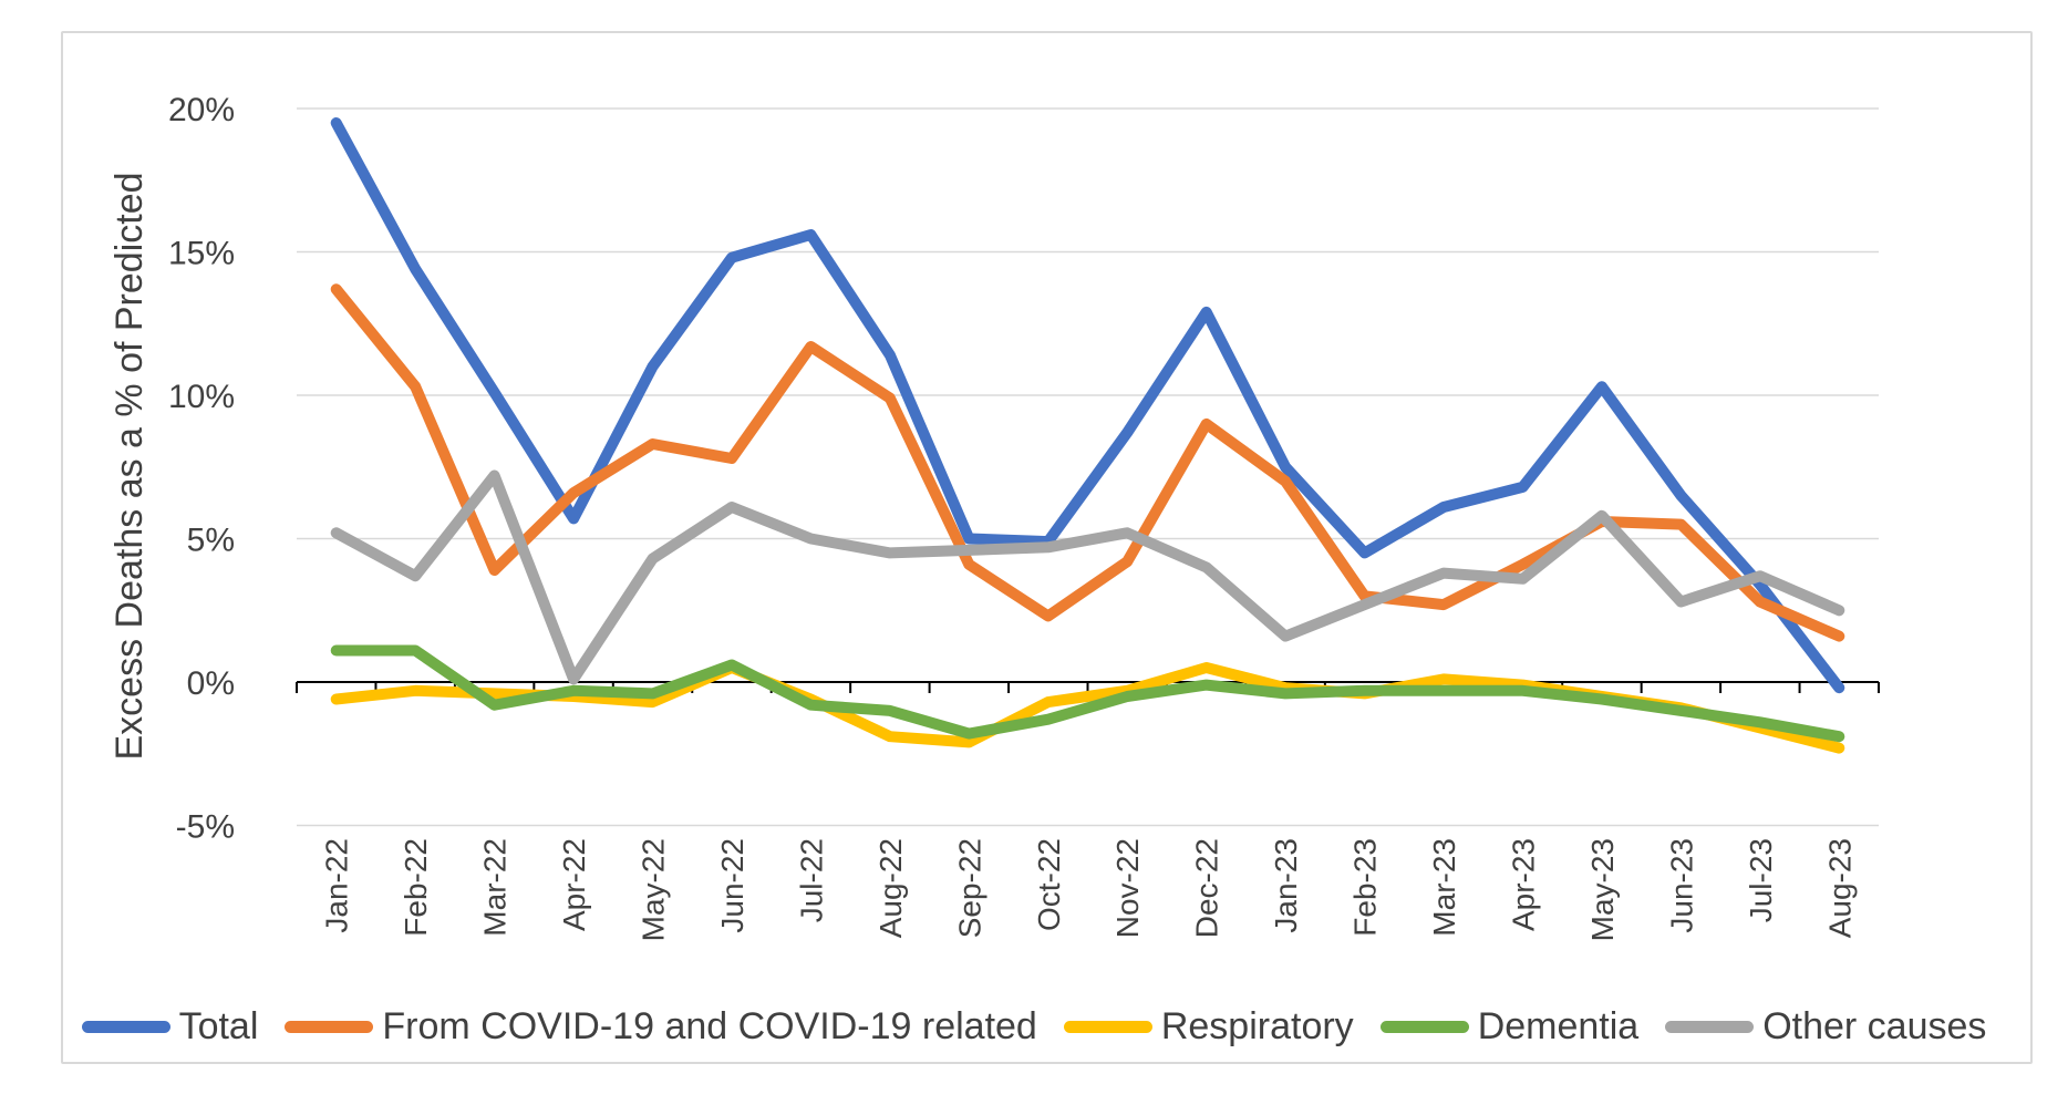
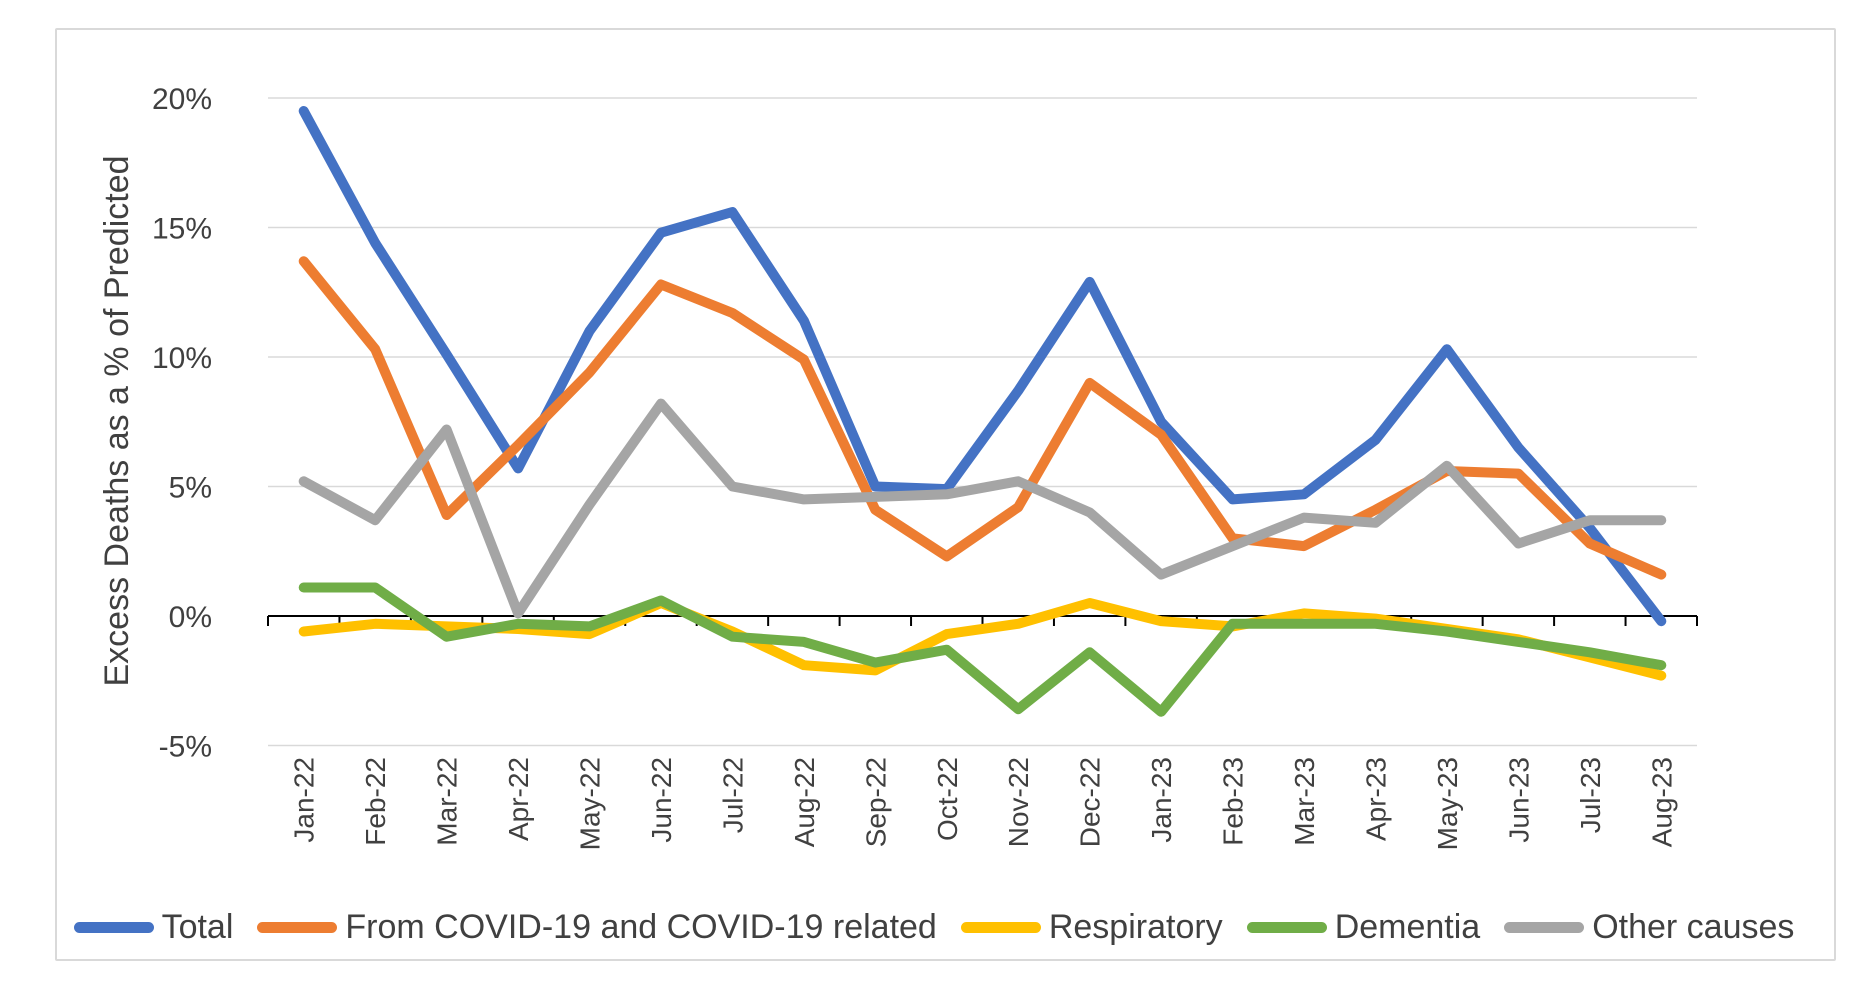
From COVID-19 and COVID-19 related/May-22: 8.3% -> 9.4%
From COVID-19 and COVID-19 related/Jun-22: 7.8% -> 12.8%
Other causes/Jun-22: 6.1% -> 8.2%
Dementia/Nov-22: -0.5% -> -3.6%
Dementia/Dec-22: -0.1% -> -1.4%
Dementia/Jan-23: -0.4% -> -3.7%
Total/Mar-23: 6.1% -> 4.7%
Other causes/Aug-23: 2.5% -> 3.7%
